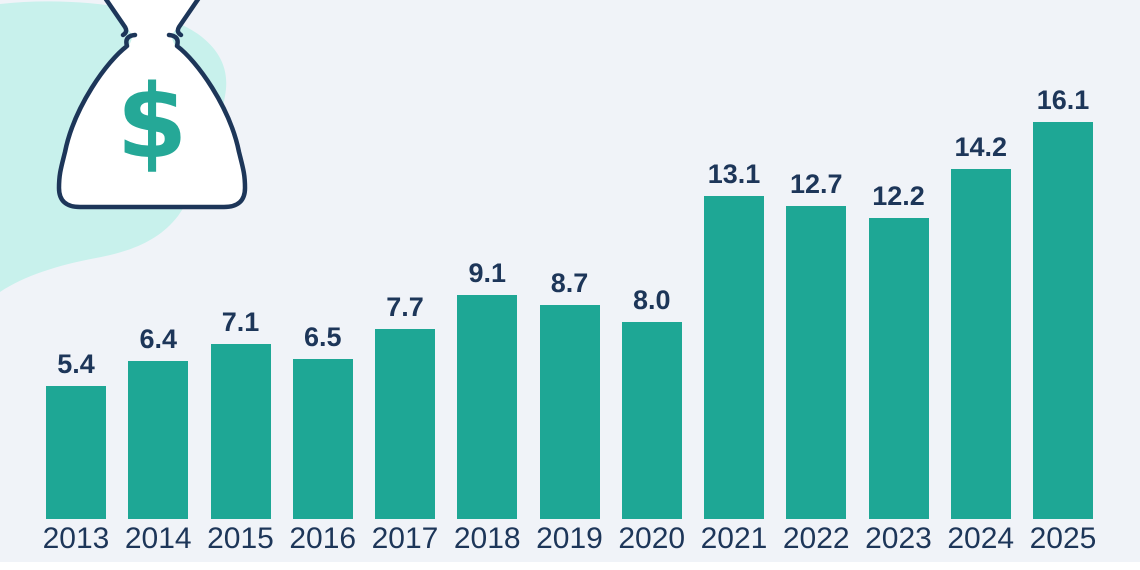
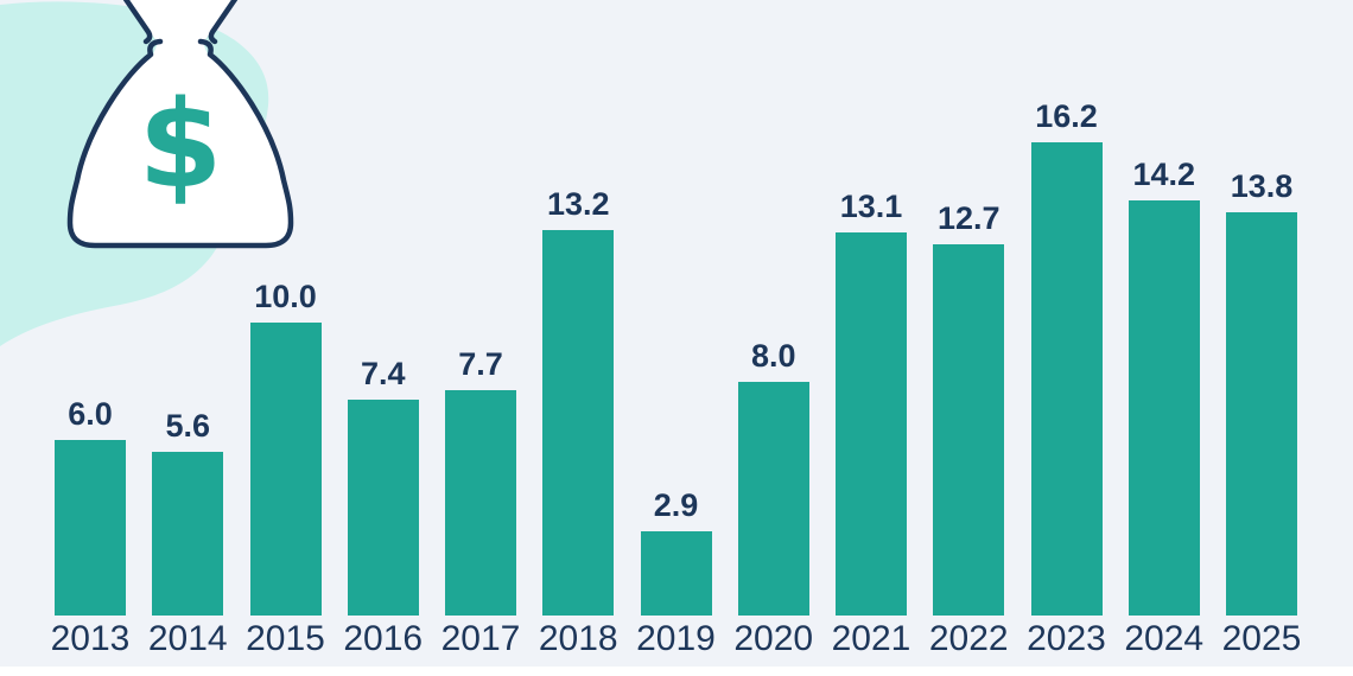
2013: 5.4 -> 6.0
2014: 6.4 -> 5.6
2015: 7.1 -> 10.0
2016: 6.5 -> 7.4
2018: 9.1 -> 13.2
2019: 8.7 -> 2.9
2023: 12.2 -> 16.2
2025: 16.1 -> 13.8
